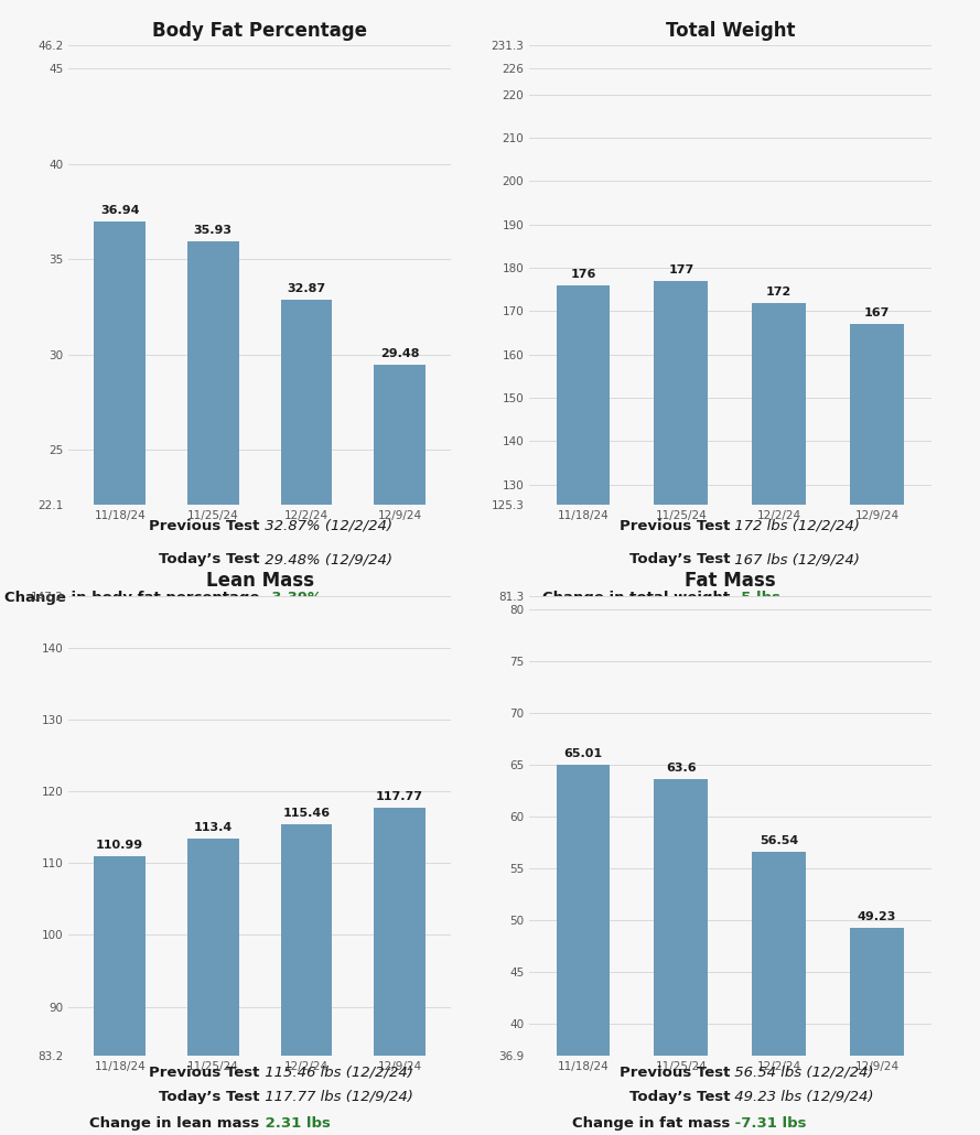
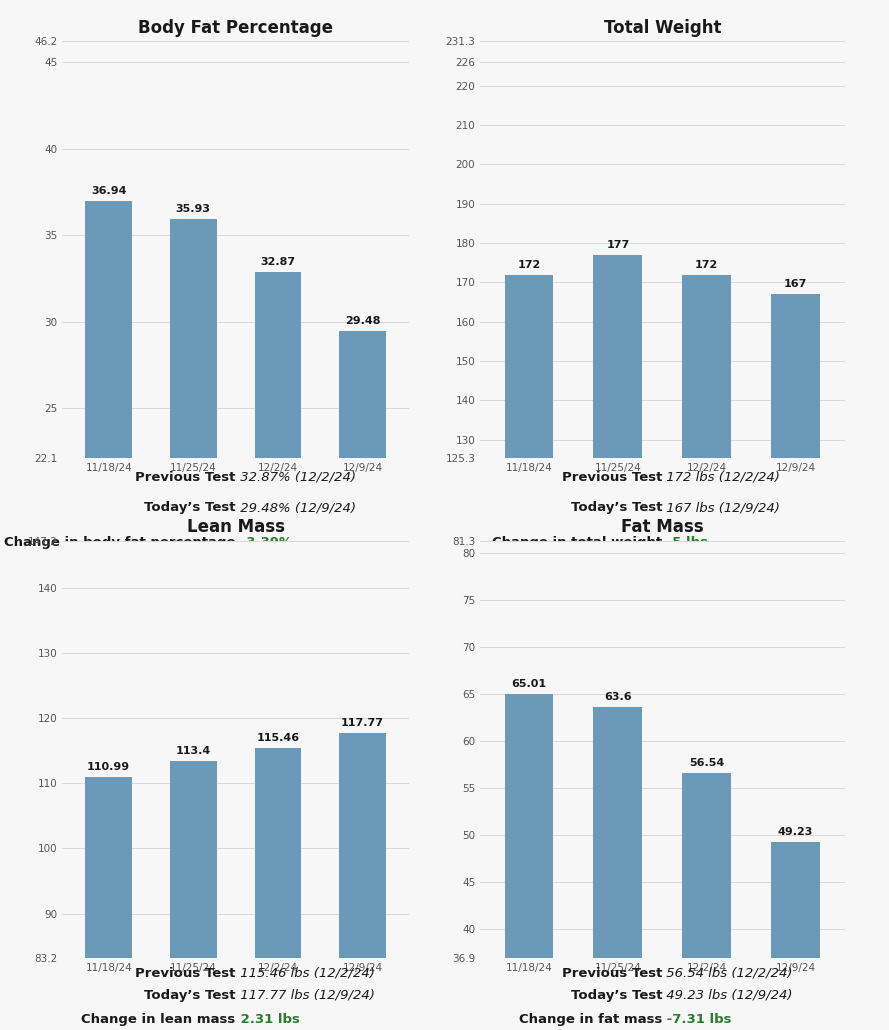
Total Weight/11/18/24: 176 -> 172
